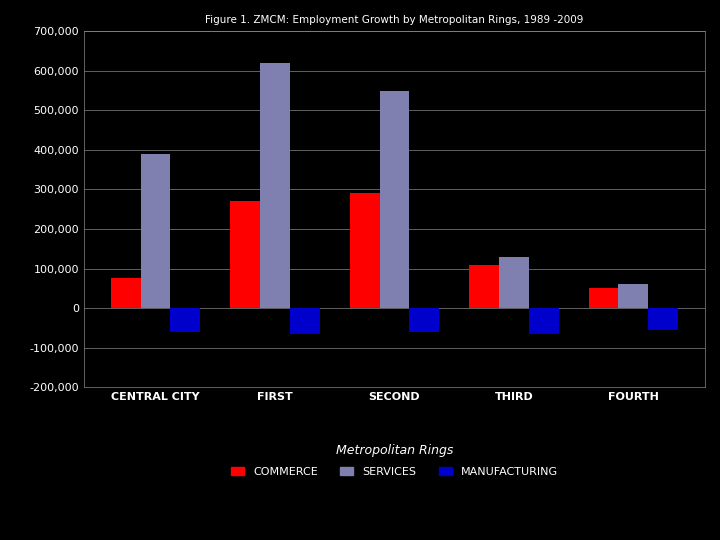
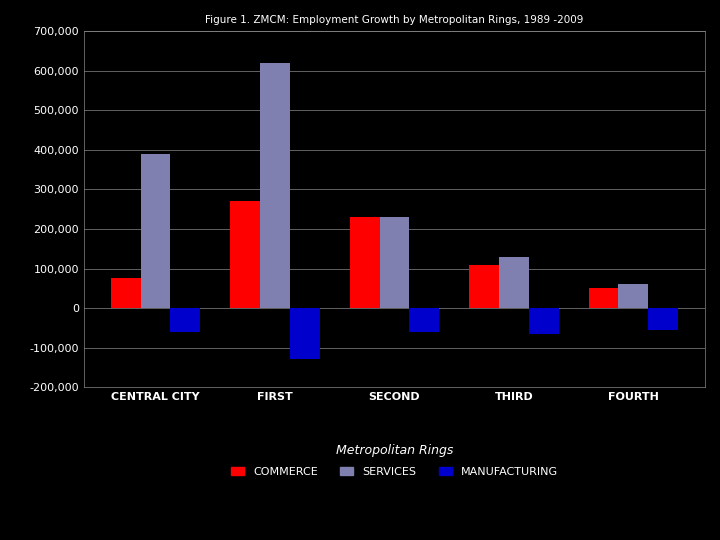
MANUFACTURING/FIRST: -65,000 -> -130,000
COMMERCE/SECOND: 290,000 -> 230,000
SERVICES/SECOND: 550,000 -> 230,000
